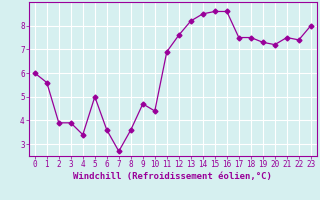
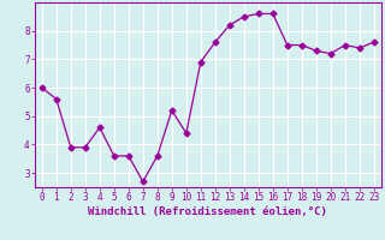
4: 3.4 -> 4.6
5: 5.0 -> 3.6
9: 4.7 -> 5.2
23: 8.0 -> 7.6
